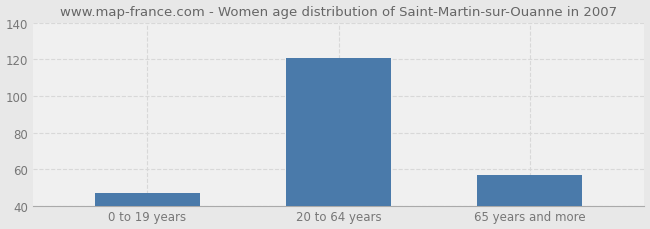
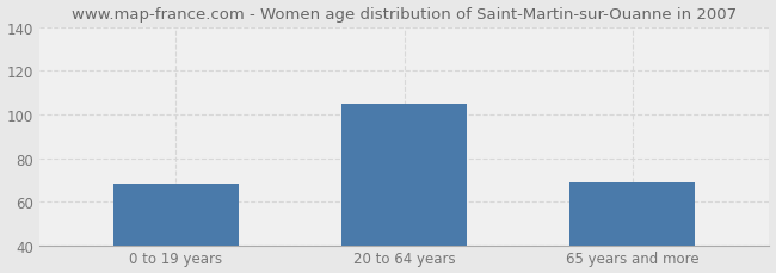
0 to 19 years: 47 -> 68
20 to 64 years: 121 -> 105
65 years and more: 57 -> 69
